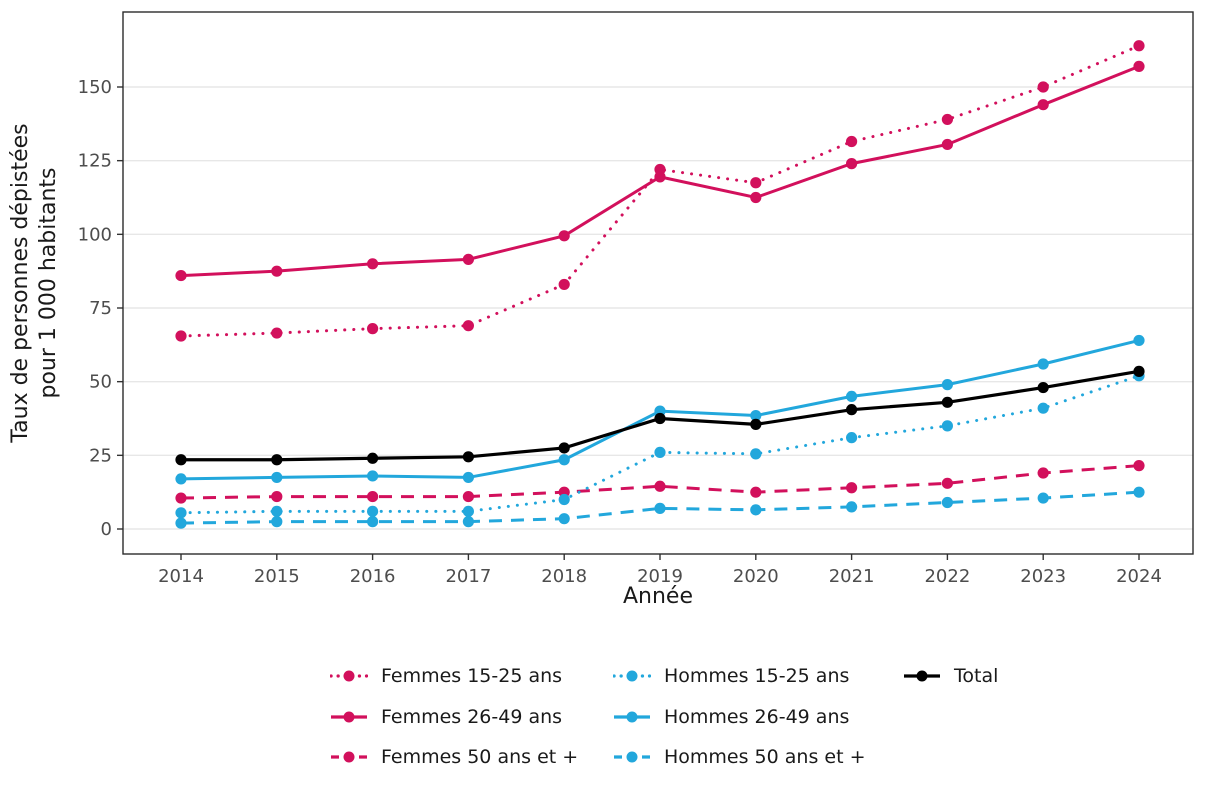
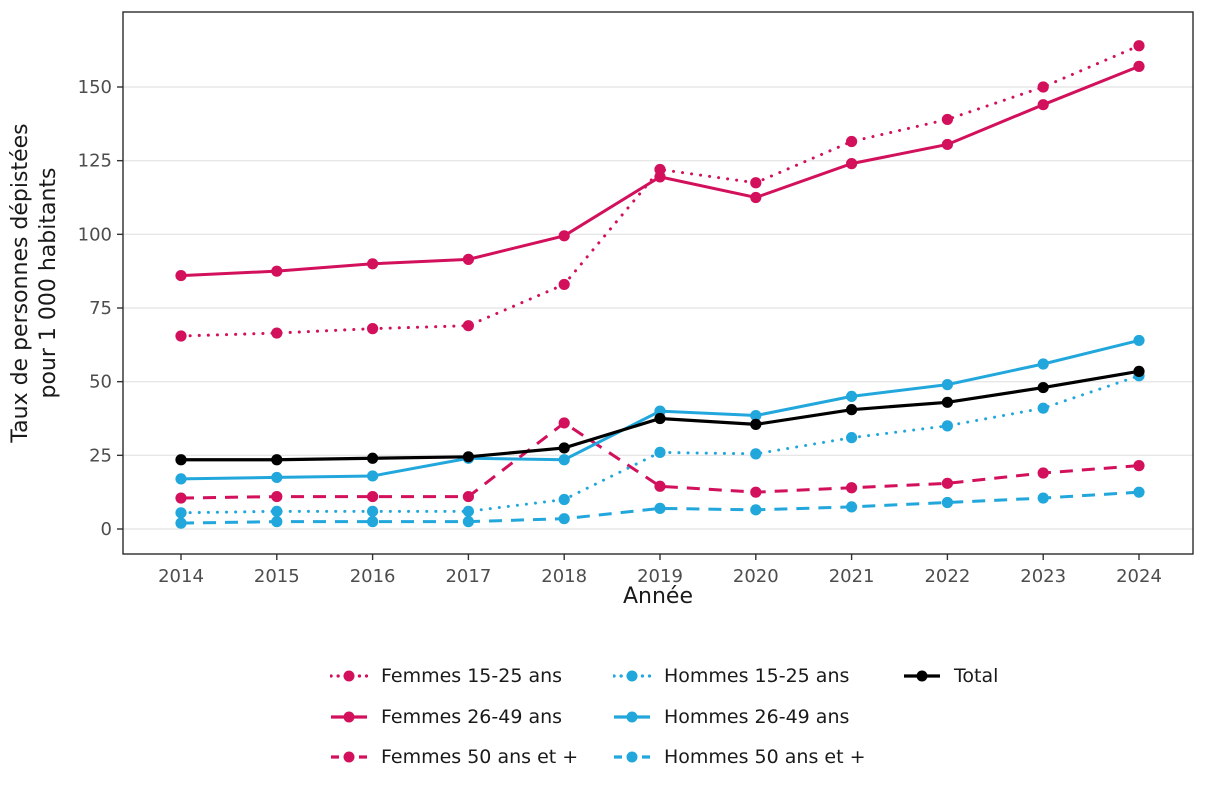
Hommes 26-49 ans/2017: 18 -> 24
Femmes 50 ans et +/2018: 12 -> 36
